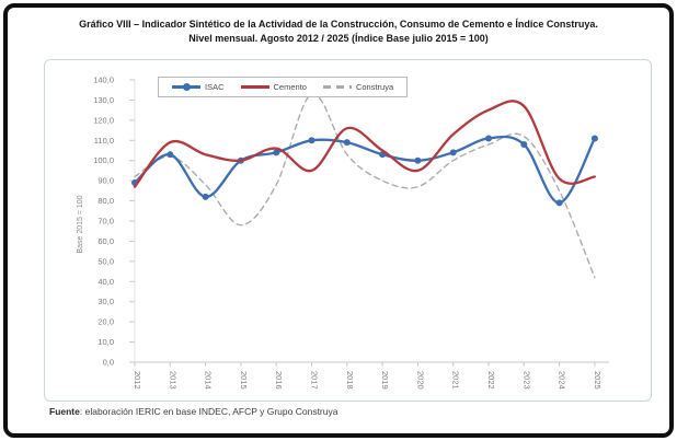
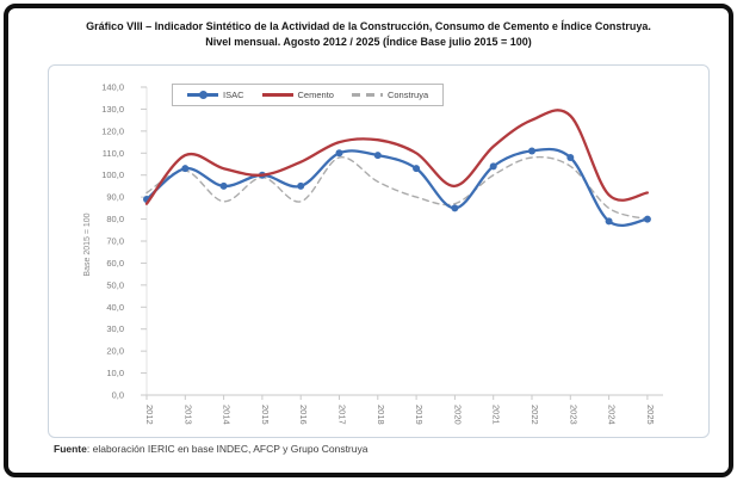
ISAC/2014: 82 -> 95
Construya/2015: 68 -> 99
ISAC/2016: 104 -> 95
Cemento/2017: 95 -> 115
Construya/2017: 133 -> 108
Construya/2018: 103 -> 97
Cemento/2019: 105 -> 110
ISAC/2020: 100 -> 85
Construya/2023: 112 -> 104
ISAC/2025: 111 -> 80
Construya/2025: 42 -> 80
